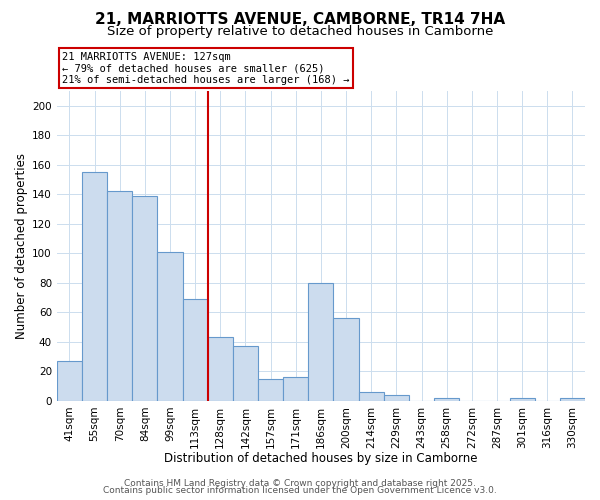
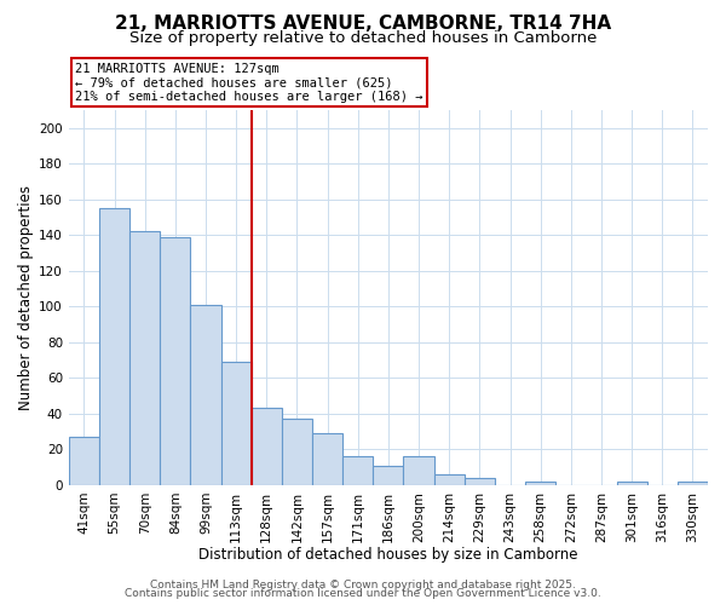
157sqm: 15 -> 29
186sqm: 80 -> 11
200sqm: 56 -> 16
